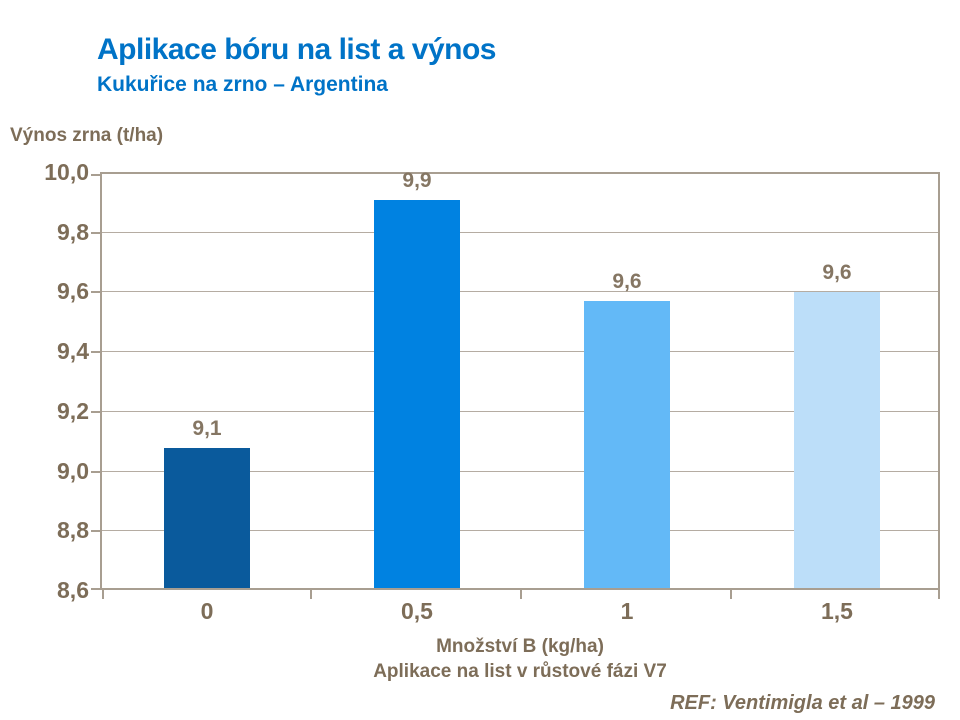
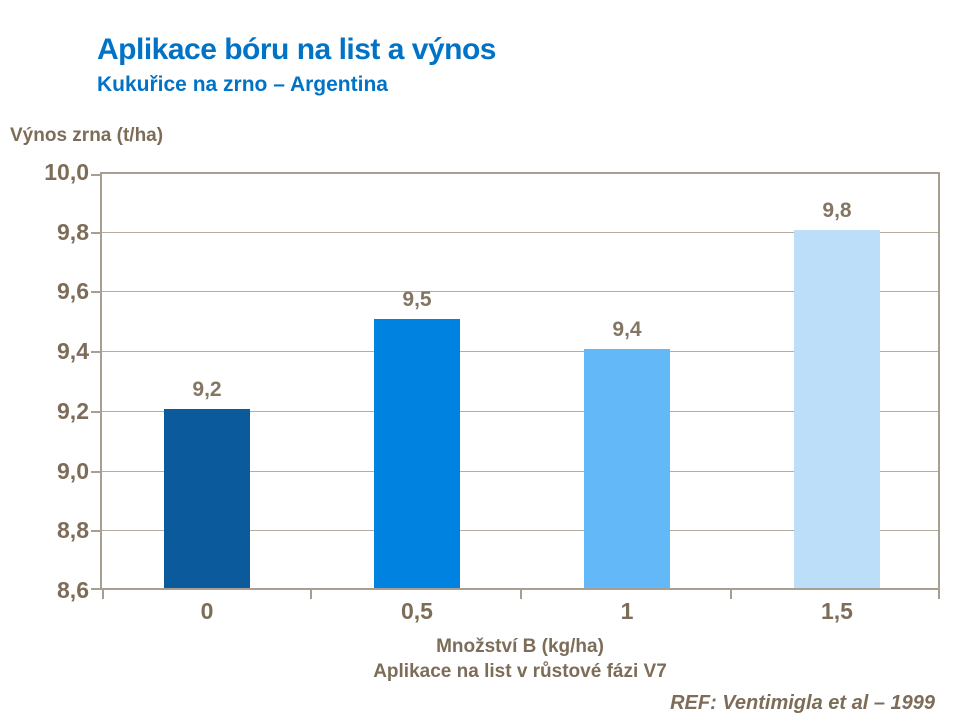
0: 9,1 -> 9,2
0,5: 9,9 -> 9,5
1: 9,6 -> 9,4
1,5: 9,6 -> 9,8
